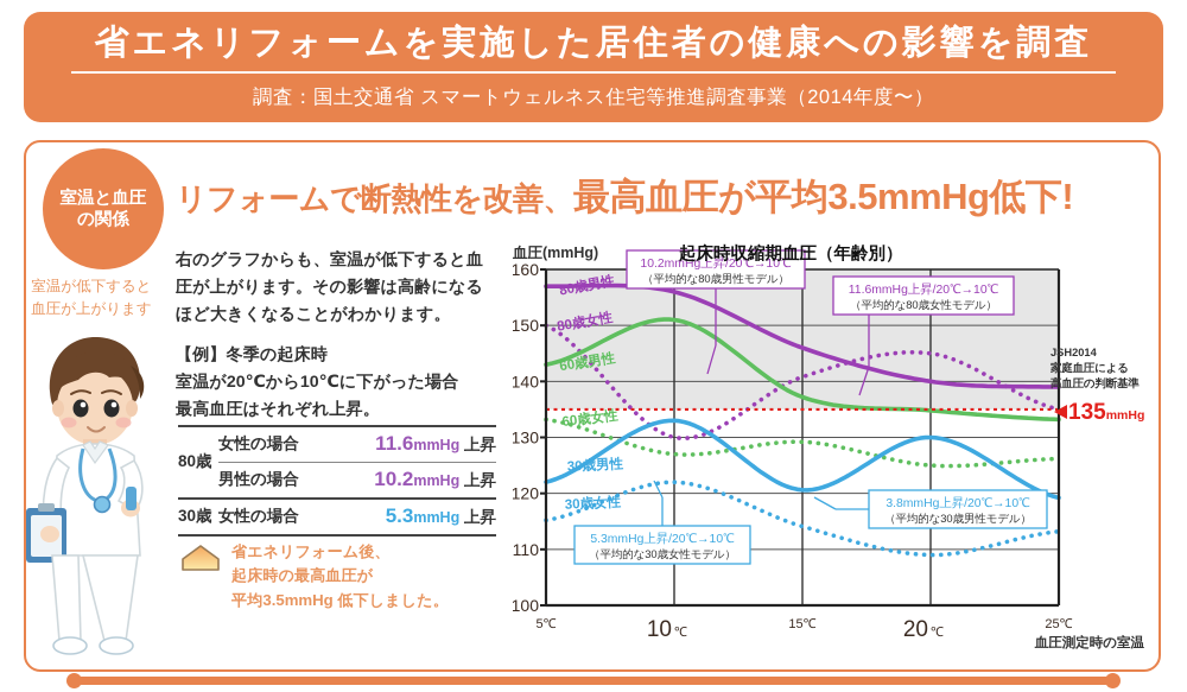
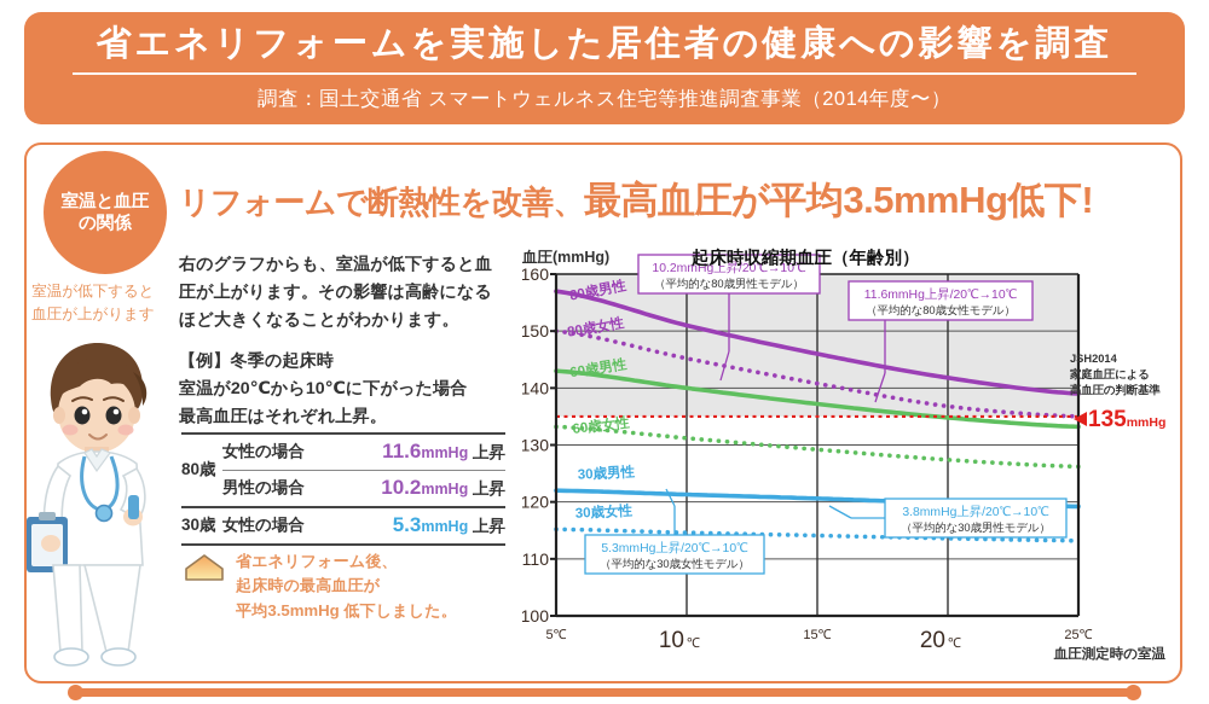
80歳男性/10: 156 -> 151
80歳女性/10: 130 -> 145
60歳男性/10: 151 -> 140
60歳女性/10: 127 -> 131
30歳男性/10: 133 -> 121
30歳女性/10: 122 -> 115
80歳男性/20: 140 -> 142
80歳女性/20: 145 -> 137
60歳女性/20: 125 -> 127
30歳男性/20: 130 -> 120
30歳女性/20: 109 -> 114
